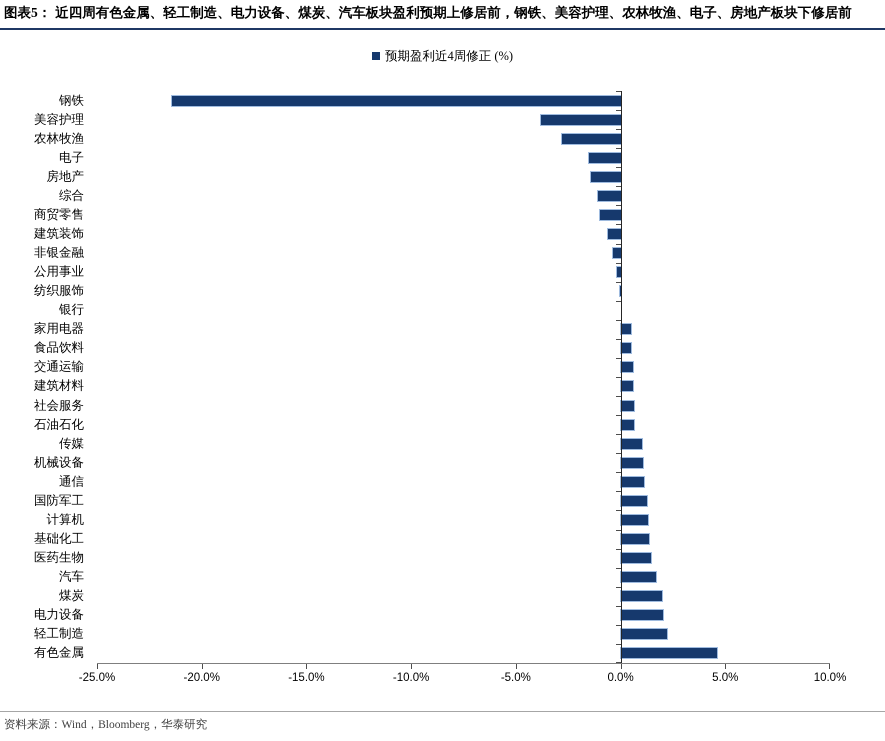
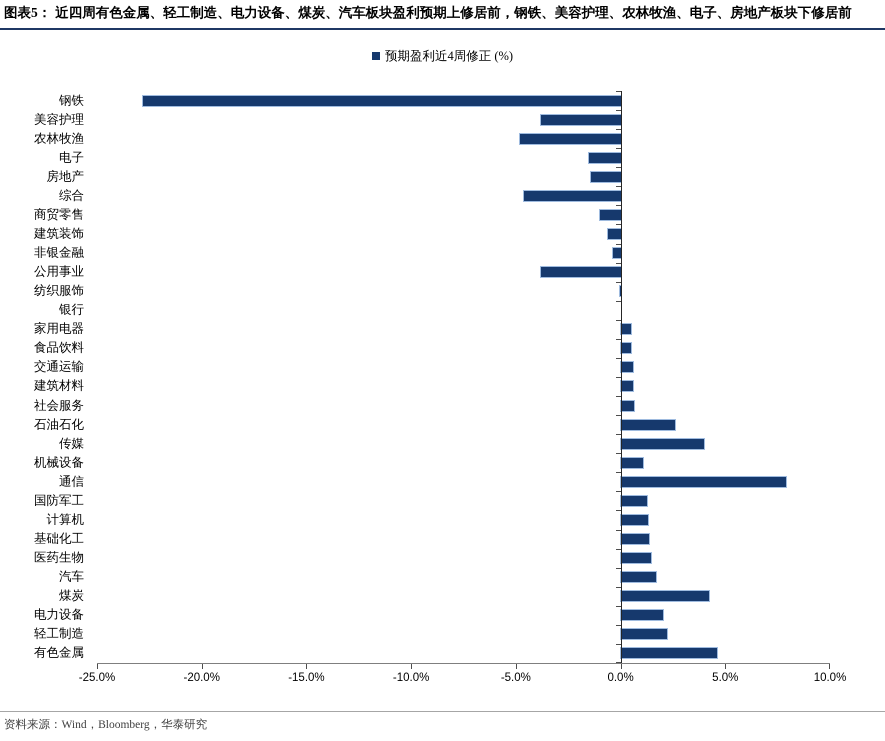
钢铁: -21.4% -> -22.8%
农林牧渔: -2.8% -> -4.8%
综合: -1.1% -> -4.6%
公用事业: -0.1% -> -3.8%
石油石化: 0.7% -> 2.6%
传媒: 1.0% -> 4.0%
通信: 1.1% -> 7.9%
煤炭: 2.0% -> 4.2%
